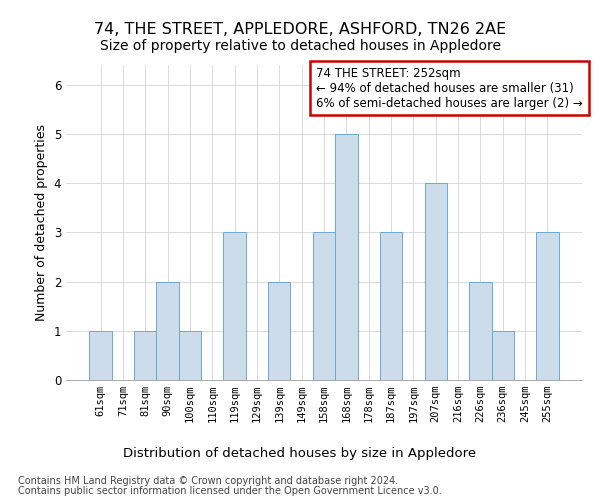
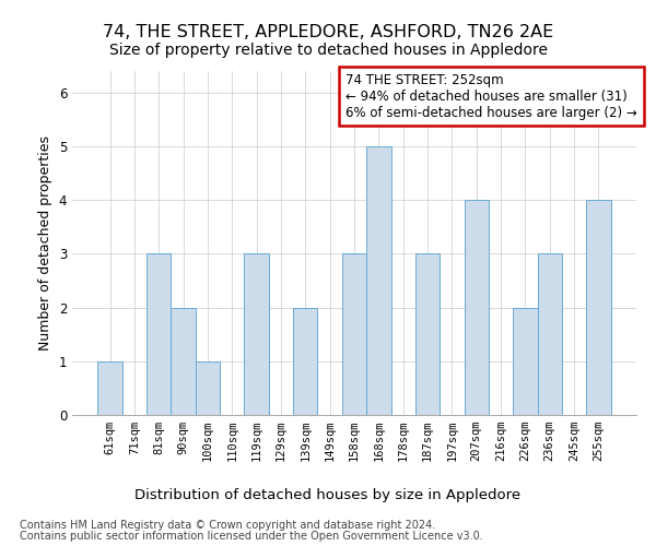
81sqm: 1 -> 3
236sqm: 1 -> 3
255sqm: 3 -> 4
